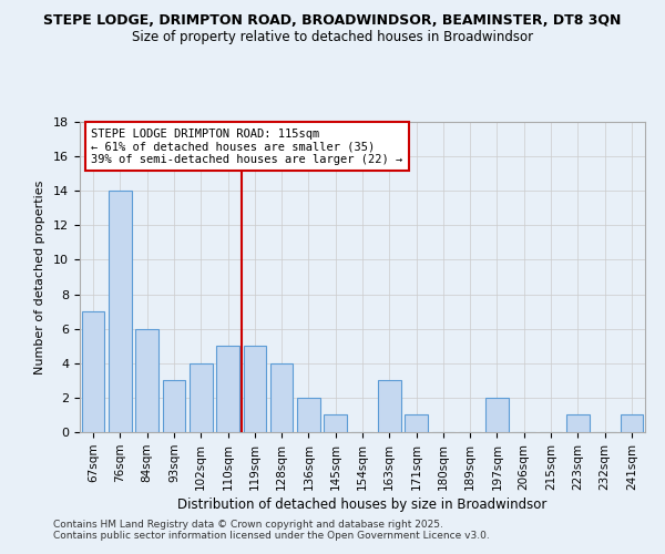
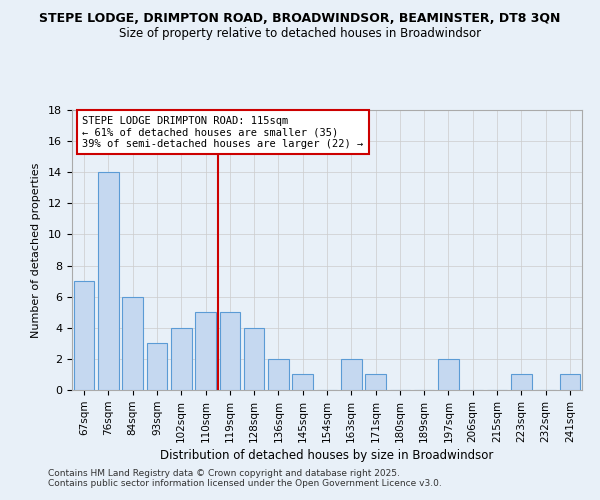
163sqm: 3 -> 2
